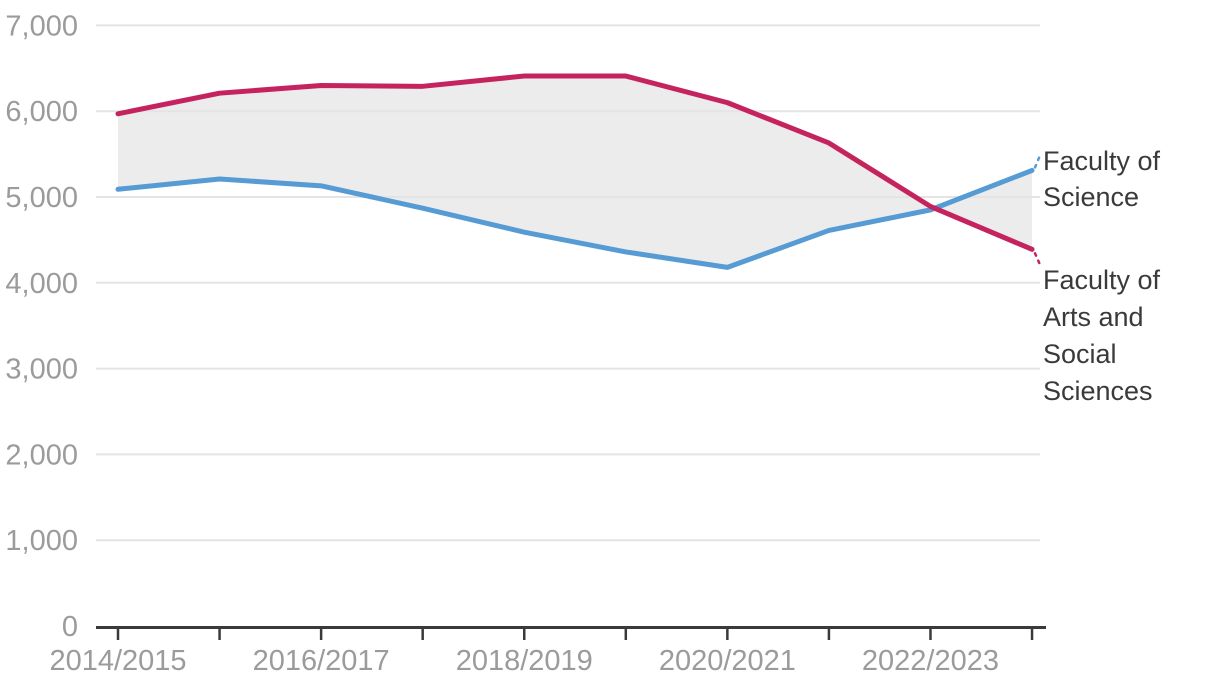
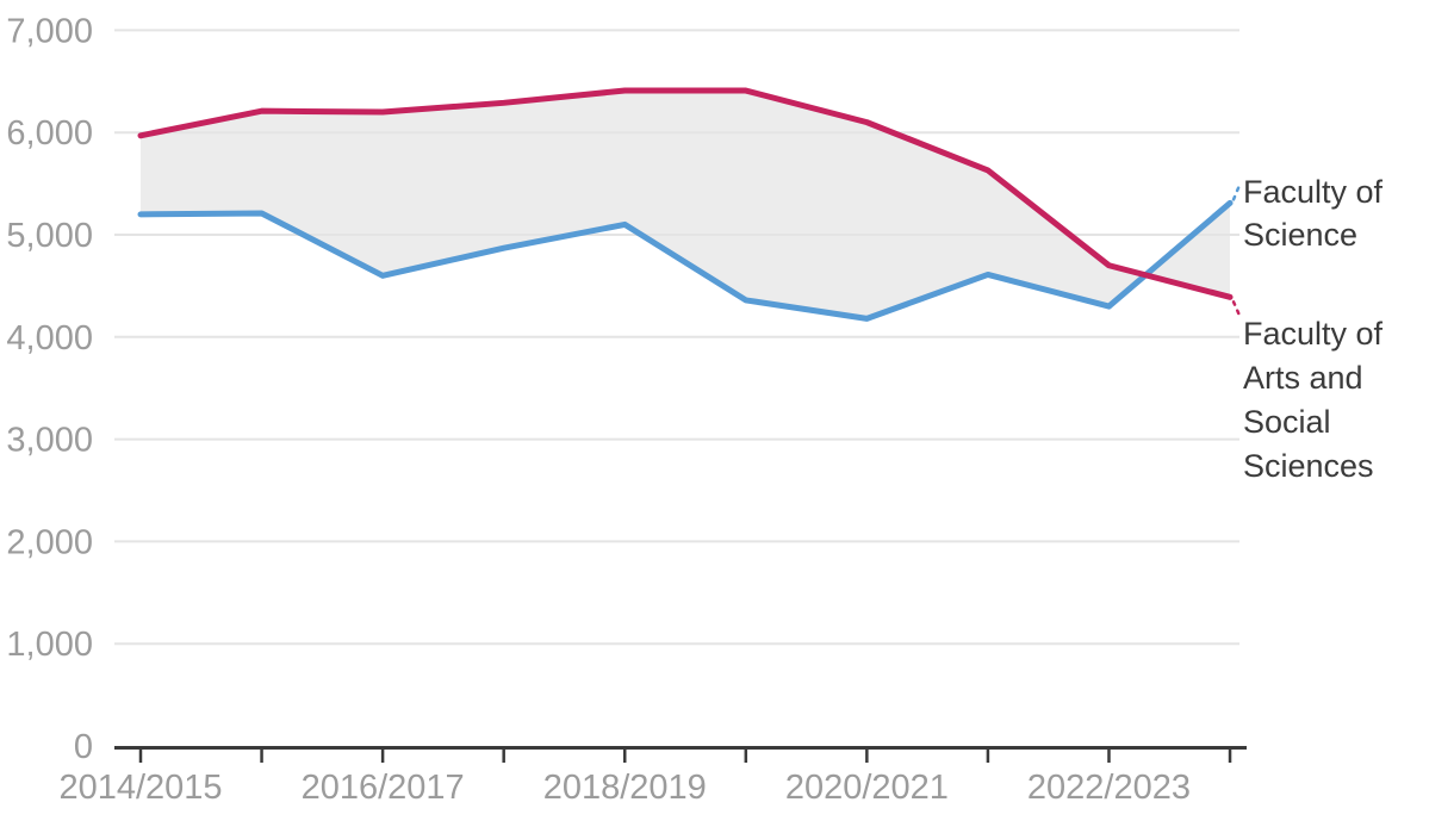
Faculty of Science/2014/2015: 5100 -> 5200
Faculty of Science/2016/2017: 5100 -> 4600
Faculty of Arts and Social Sciences/2016/2017: 6300 -> 6200
Faculty of Science/2018/2019: 4600 -> 5100
Faculty of Science/2022/2023: 4800 -> 4300
Faculty of Arts and Social Sciences/2022/2023: 4900 -> 4700
